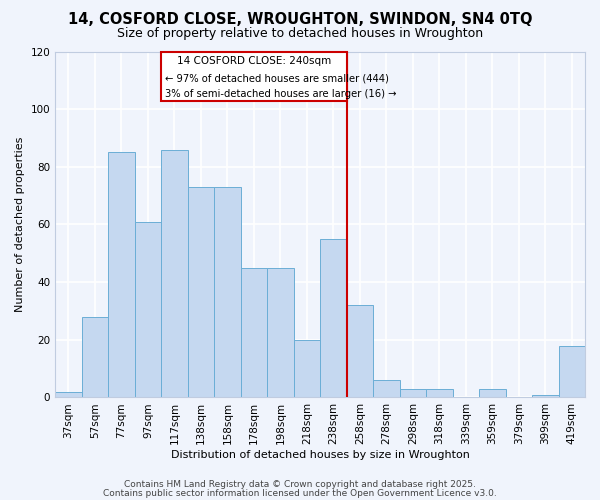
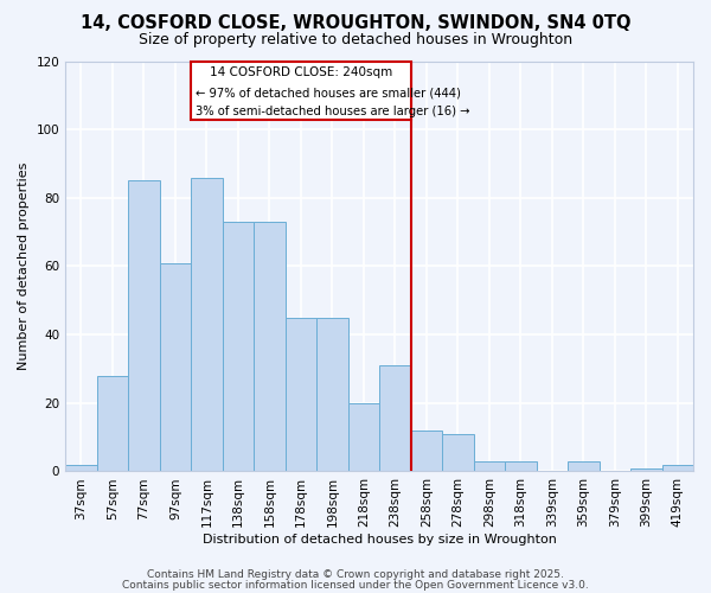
238sqm: 55 -> 31
258sqm: 32 -> 12
278sqm: 6 -> 11
419sqm: 18 -> 2
